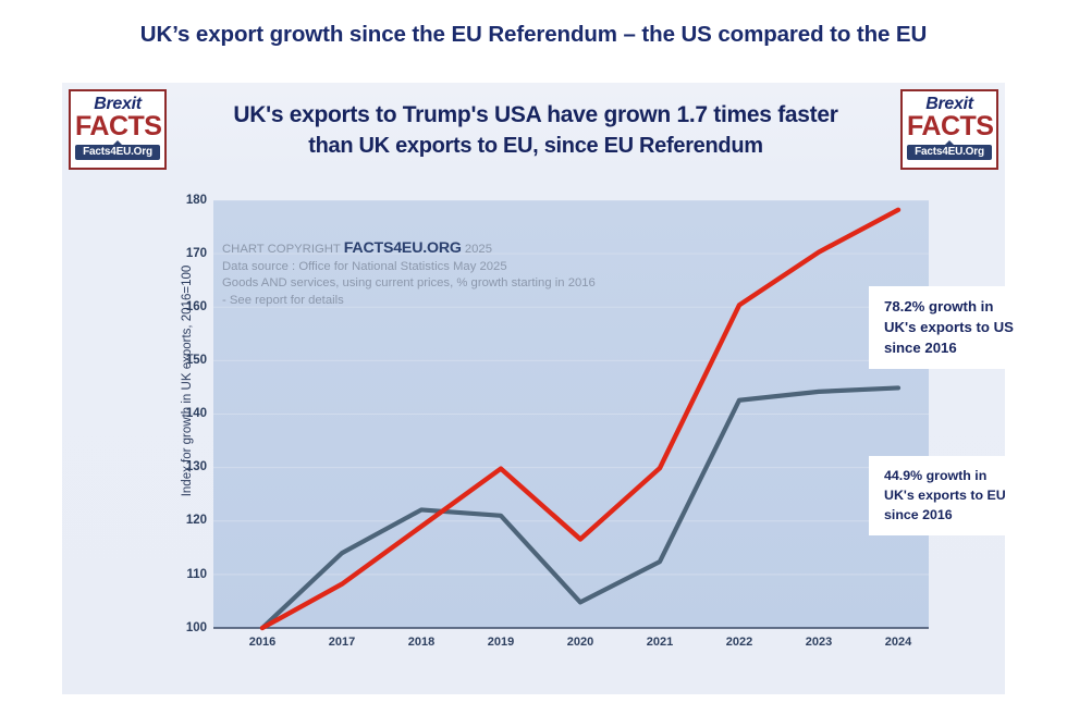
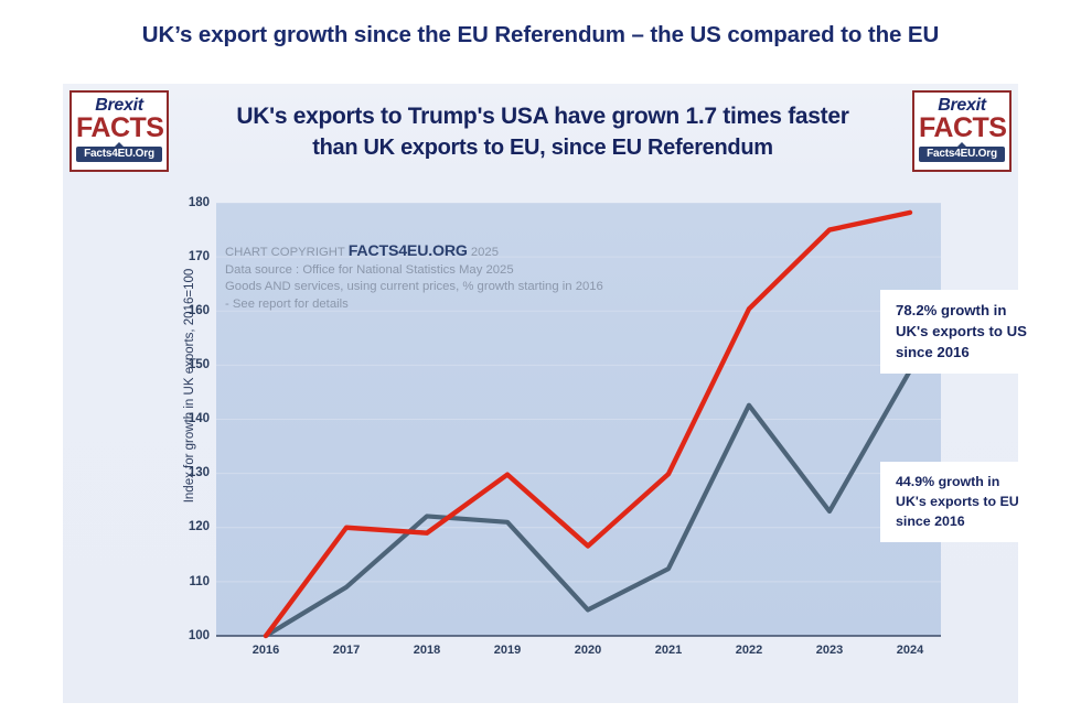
UK's exports to US/2017: 108 -> 120
UK's exports to EU/2017: 114 -> 109
UK's exports to US/2023: 170 -> 175
UK's exports to EU/2023: 144 -> 123
UK's exports to EU/2024: 145 -> 149
